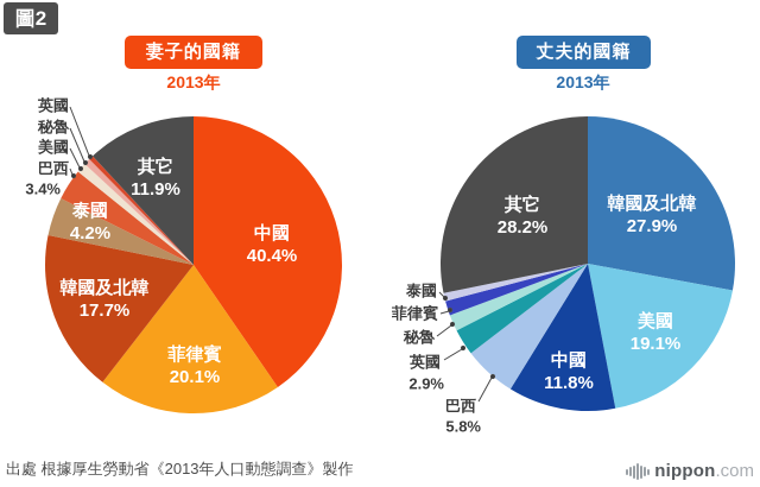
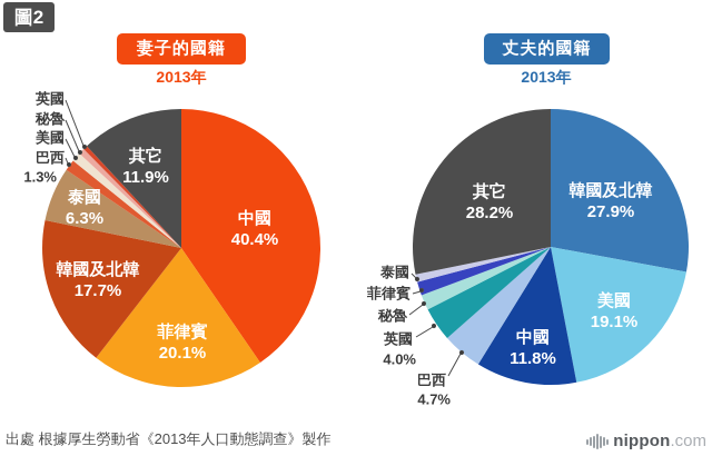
妻子的國籍/泰國: 4.2% -> 6.3%
妻子的國籍/巴西: 3.4% -> 1.3%
丈夫的國籍/巴西: 5.8% -> 4.7%
丈夫的國籍/英國: 2.9% -> 4.0%
